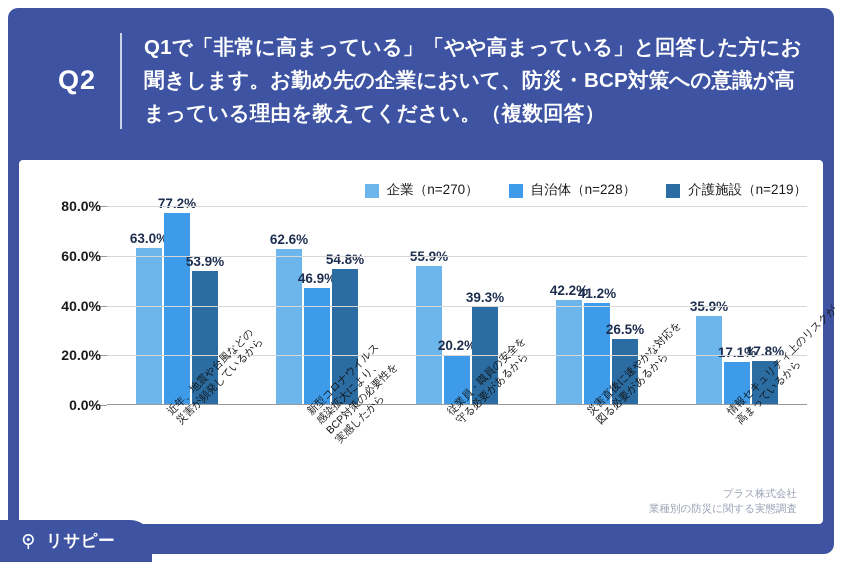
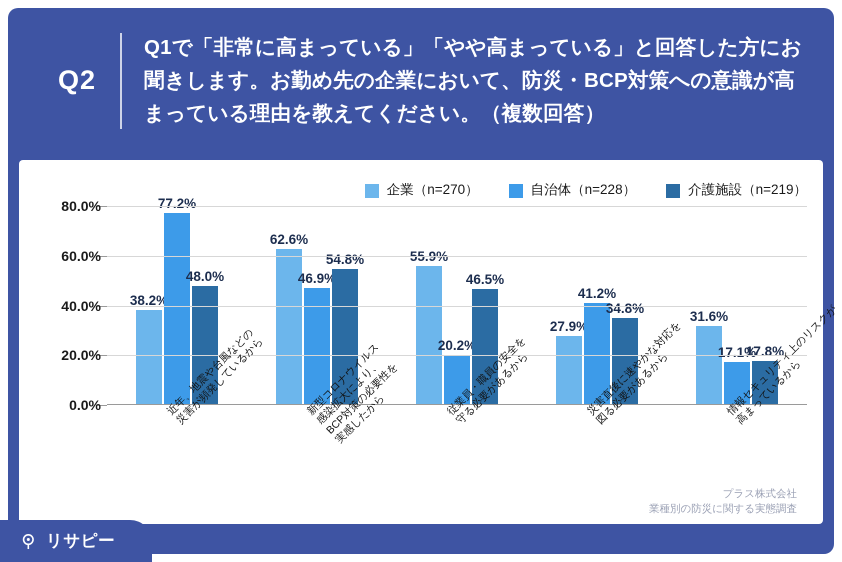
企業（n=270）/近年、地震や台風などの 災害が頻発しているから: 63.0% -> 38.2%
介護施設（n=219）/近年、地震や台風などの 災害が頻発しているから: 53.9% -> 48.0%
介護施設（n=219）/従業員・職員の安全を 守る必要があるから: 39.3% -> 46.5%
企業（n=270）/災害直後に速やかな対応を 図る必要があるから: 42.2% -> 27.9%
介護施設（n=219）/災害直後に速やかな対応を 図る必要があるから: 26.5% -> 34.8%
企業（n=270）/情報セキュリティ上のリスクが 高まっているから: 35.9% -> 31.6%
